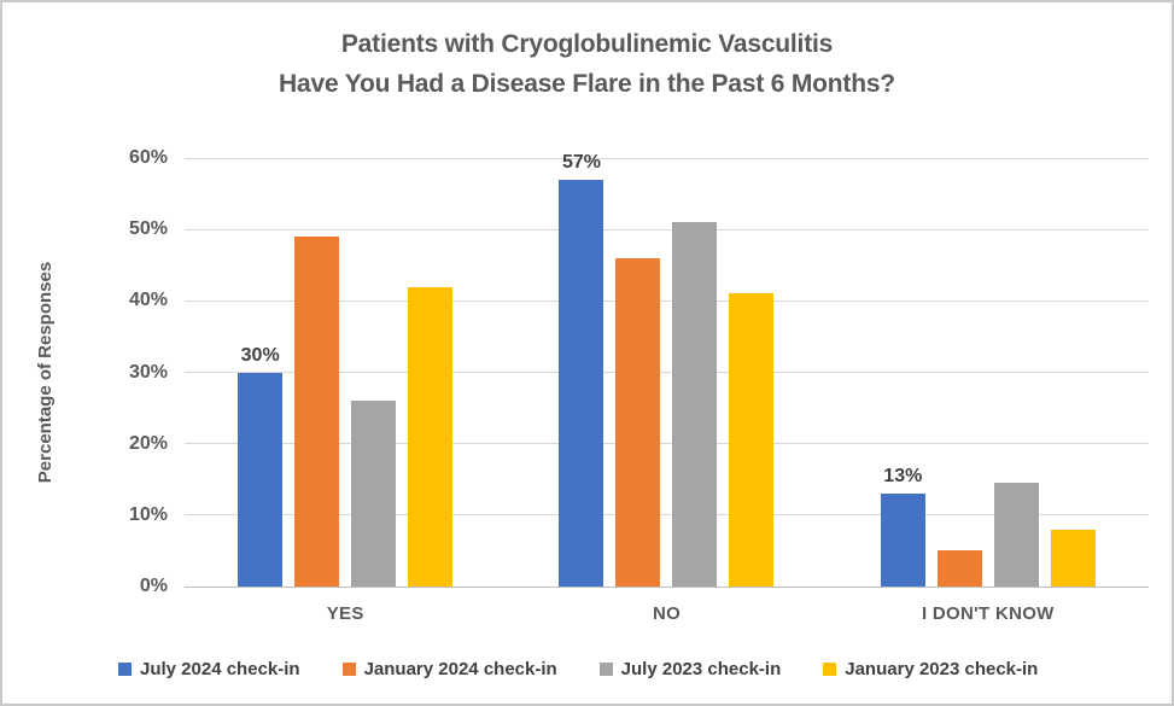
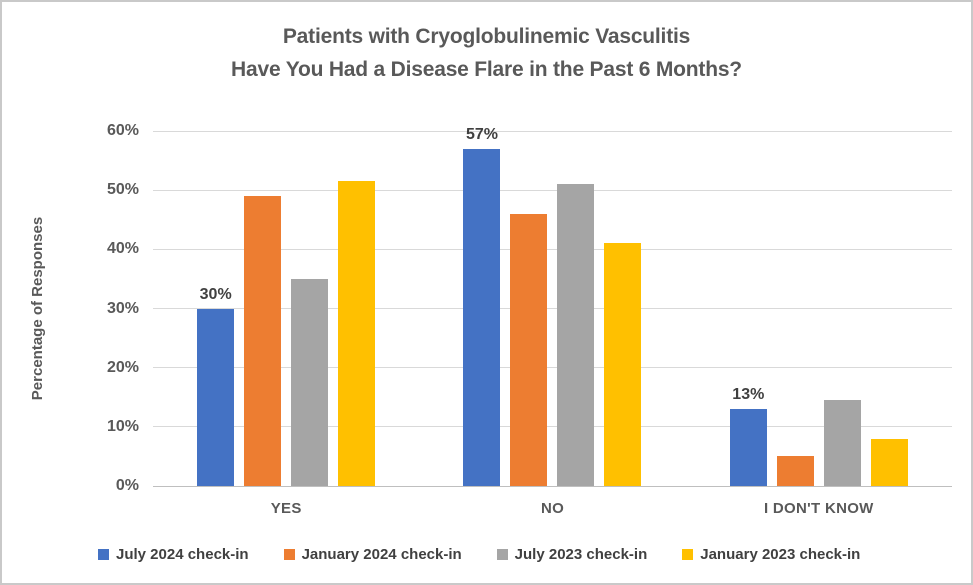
July 2023 check-in/YES: 26% -> 35%
January 2023 check-in/YES: 42% -> 52%
